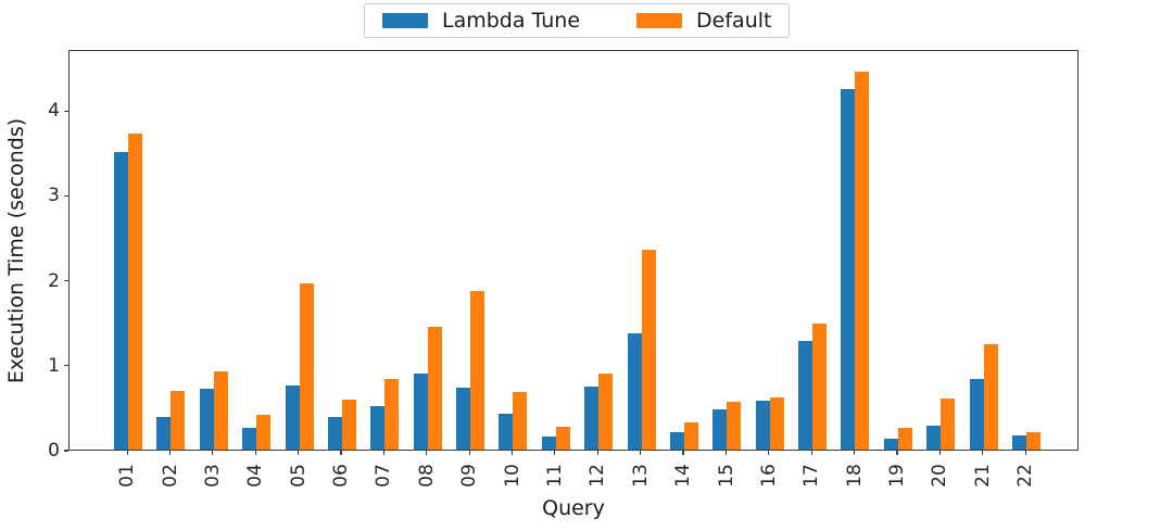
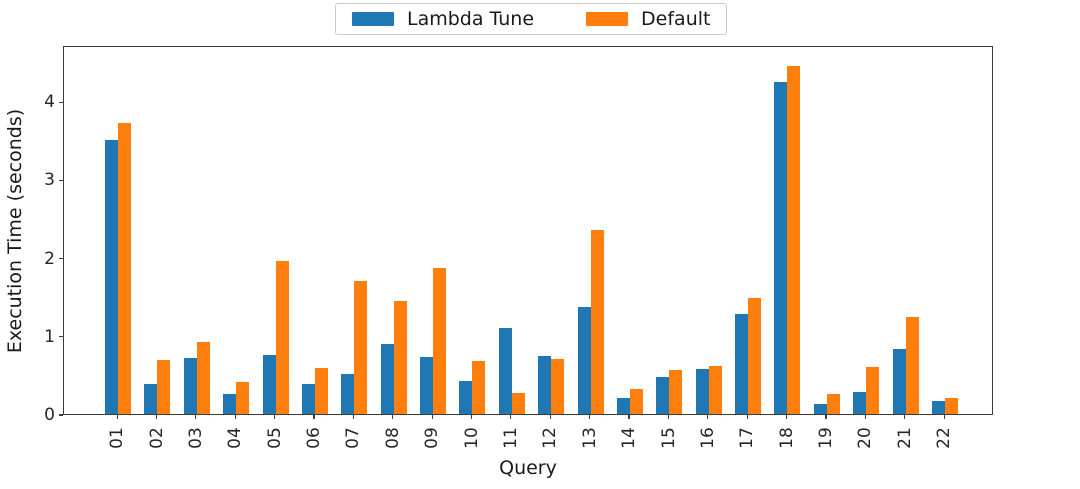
Default/07: 0.8 -> 1.7
Lambda Tune/11: 0.2 -> 1.1
Default/12: 0.9 -> 0.7
